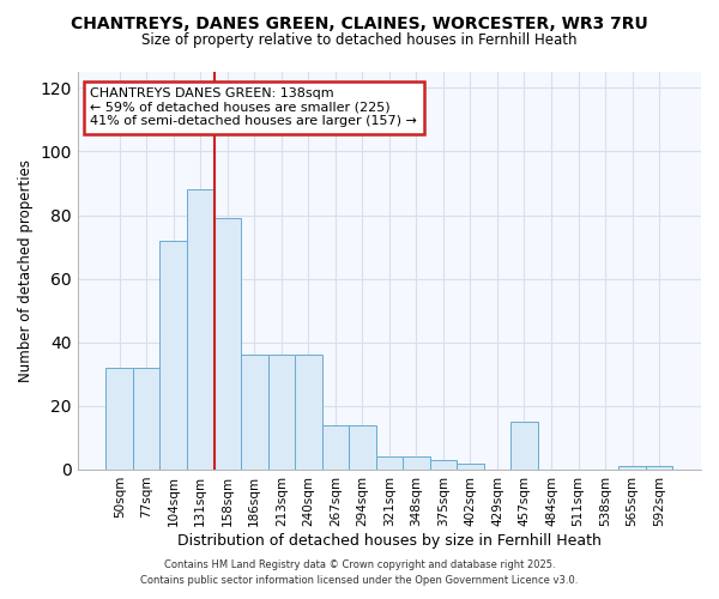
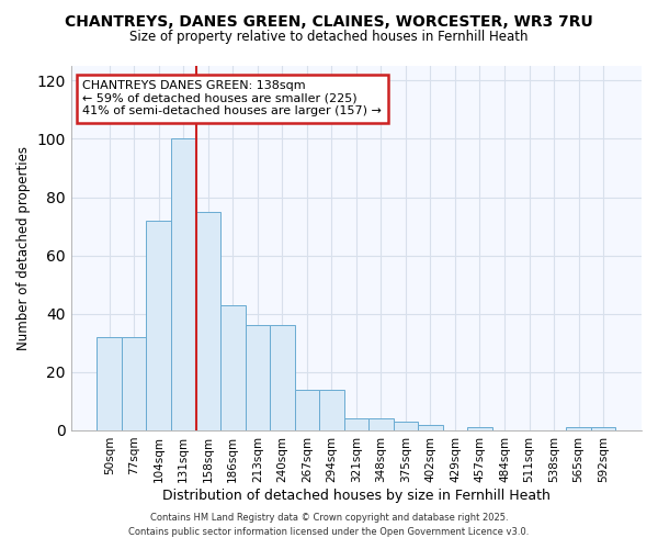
131sqm: 88 -> 100
158sqm: 79 -> 75
186sqm: 36 -> 43
457sqm: 15 -> 1
